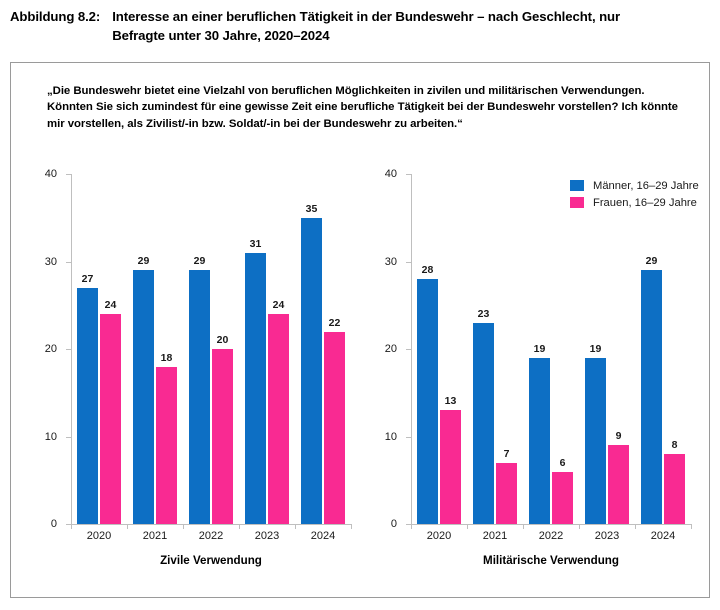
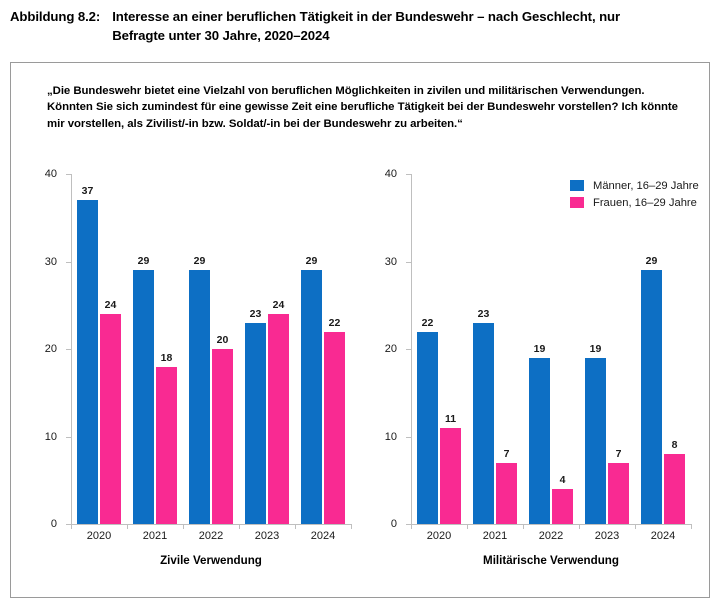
Zivile Verwendung/Männer, 16–29 Jahre/2020: 27 -> 37
Zivile Verwendung/Männer, 16–29 Jahre/2023: 31 -> 23
Zivile Verwendung/Männer, 16–29 Jahre/2024: 35 -> 29
Militärische Verwendung/Männer, 16–29 Jahre/2020: 28 -> 22
Militärische Verwendung/Frauen, 16–29 Jahre/2020: 13 -> 11
Militärische Verwendung/Frauen, 16–29 Jahre/2022: 6 -> 4
Militärische Verwendung/Frauen, 16–29 Jahre/2023: 9 -> 7
